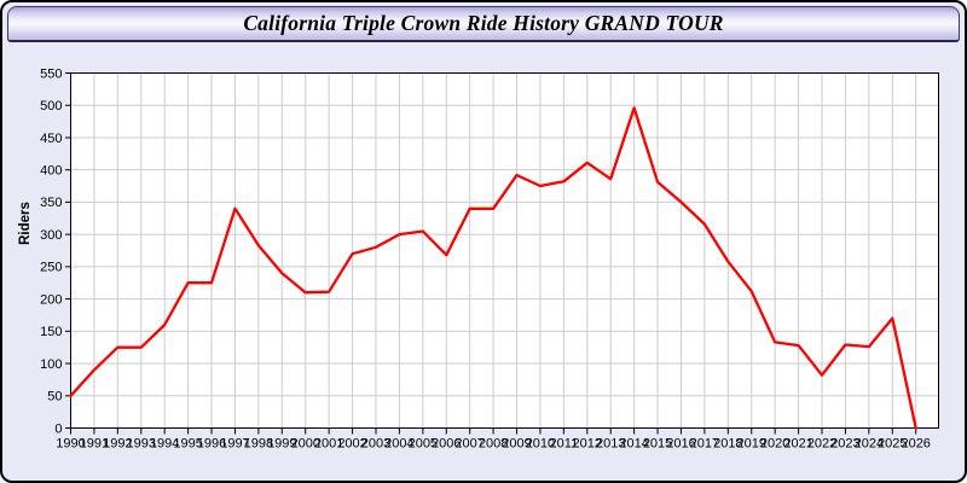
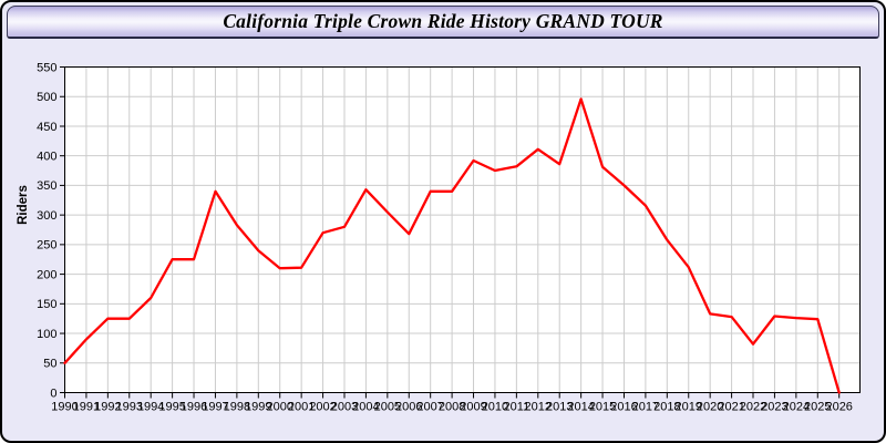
2004: 300 -> 340
2025: 170 -> 120
